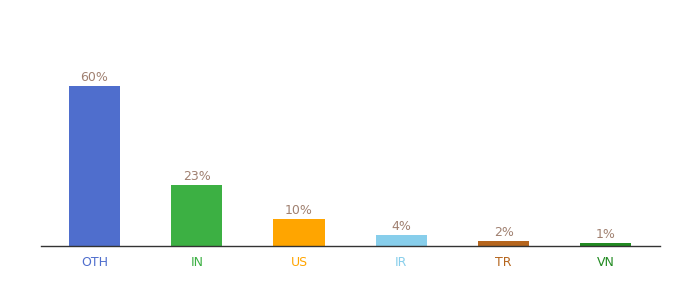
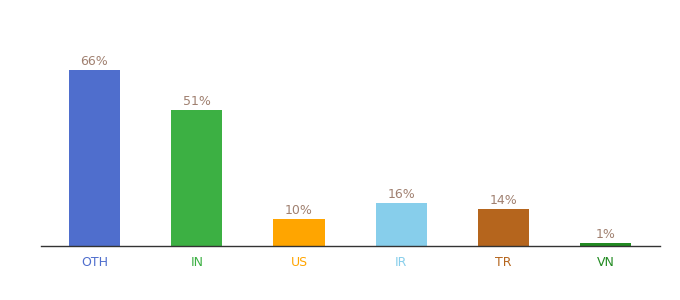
OTH: 60% -> 66%
IN: 23% -> 51%
IR: 4% -> 16%
TR: 2% -> 14%
